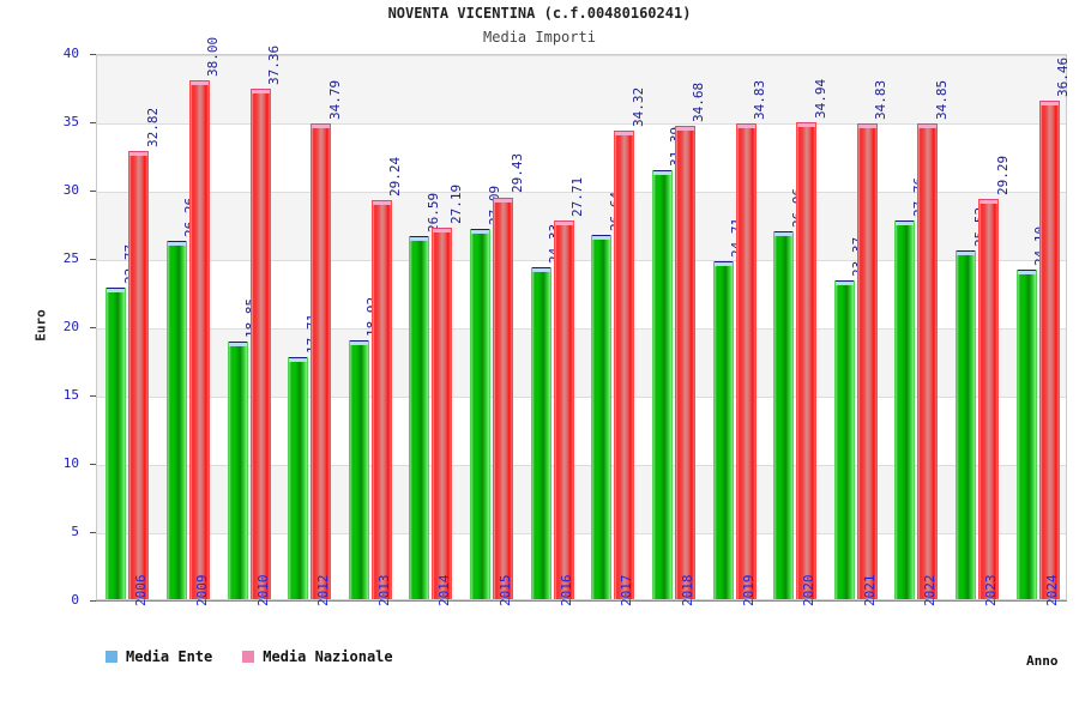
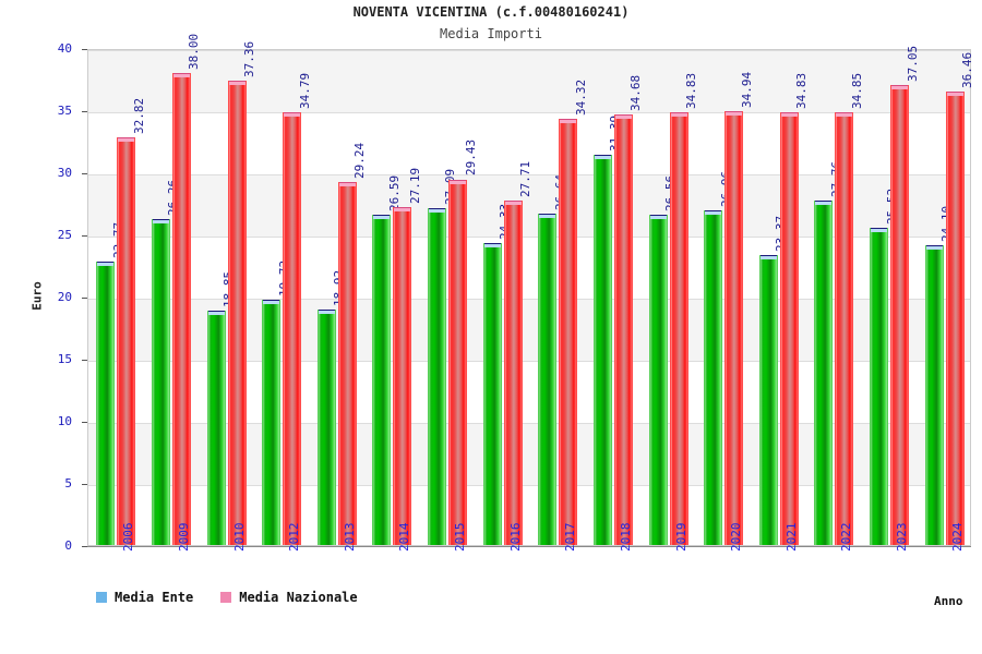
Media Ente/2012: 17.71 -> 19.72
Media Ente/2019: 24.71 -> 26.56
Media Nazionale/2023: 29.29 -> 37.05
